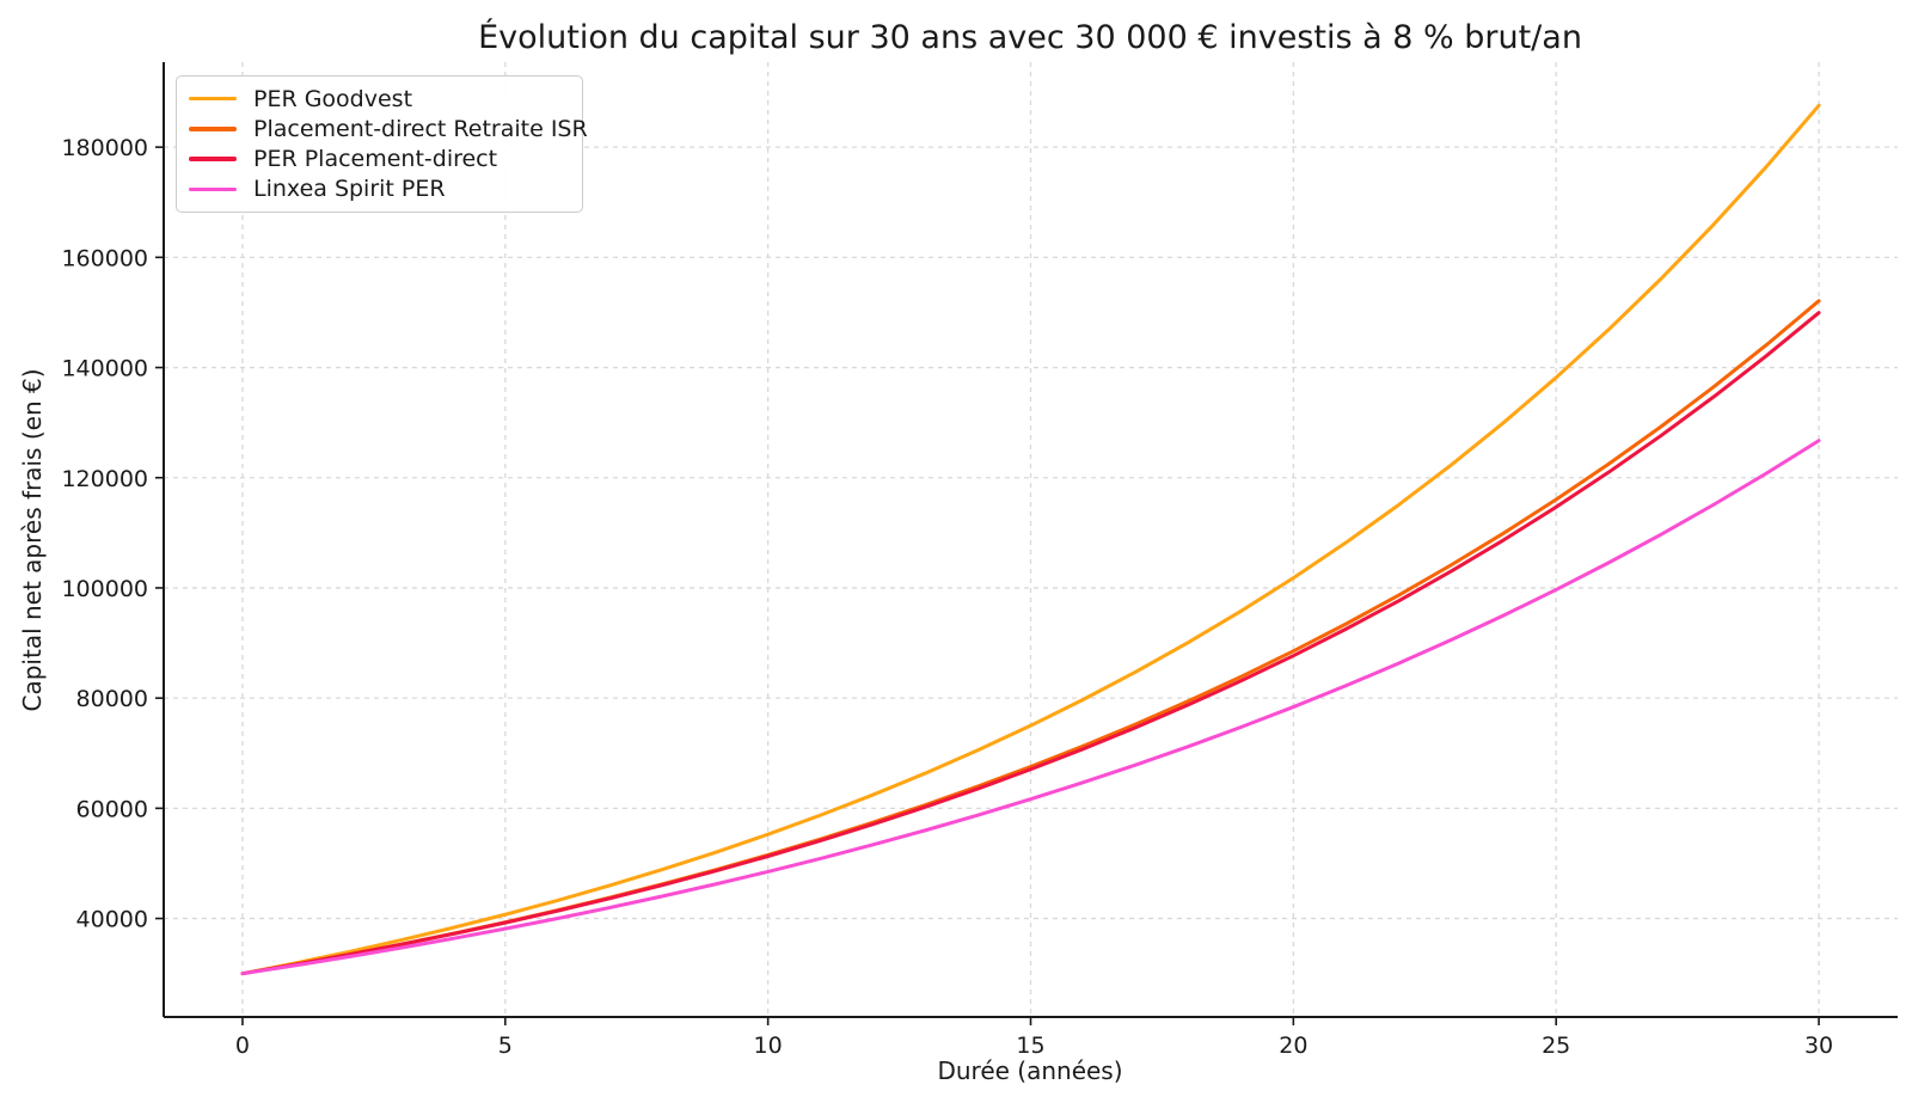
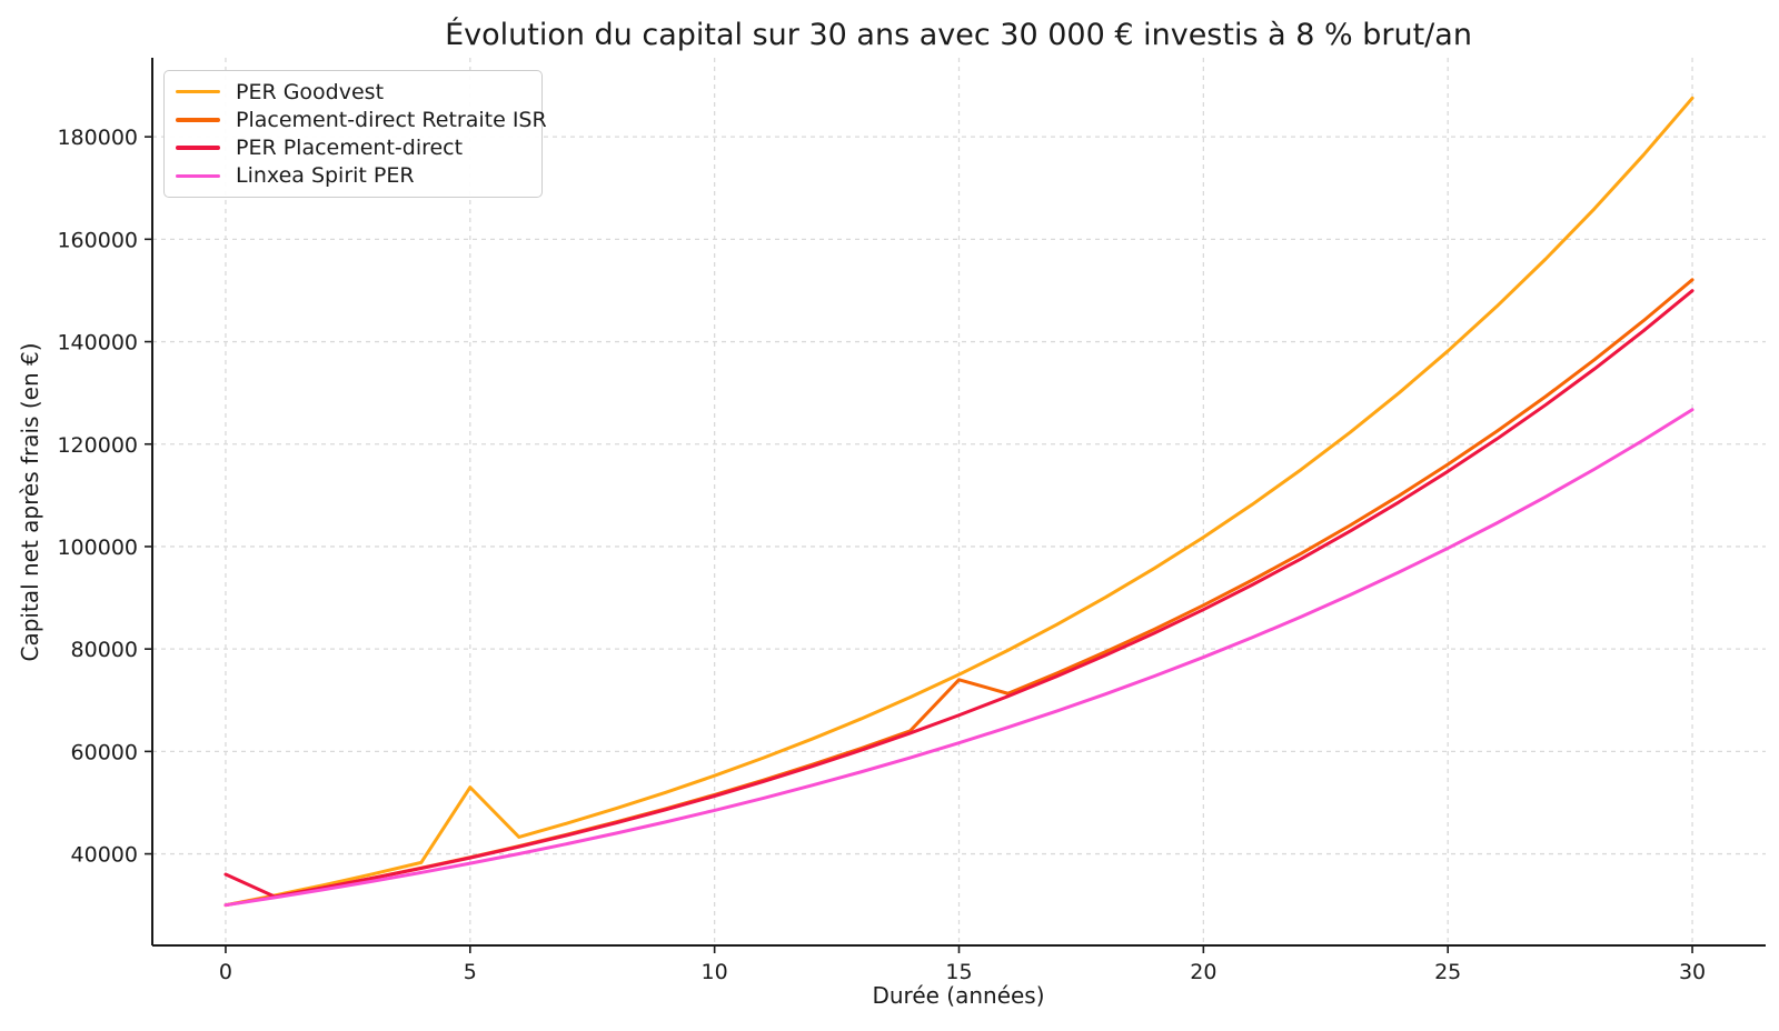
PER Placement-direct/0: 30000 -> 36000
PER Goodvest/5: 41000 -> 53000
Placement-direct Retraite ISR/15: 68000 -> 74000
